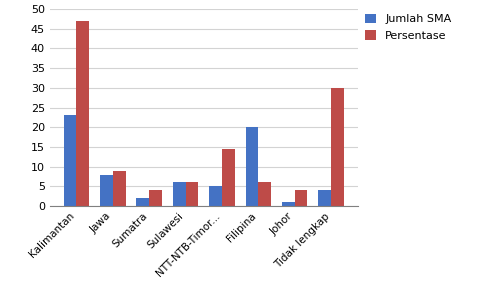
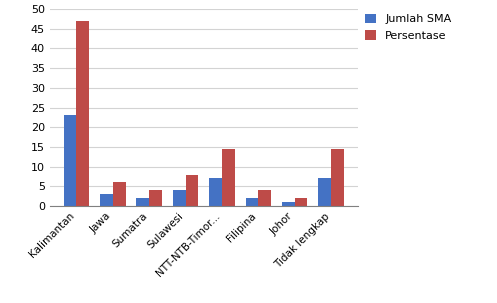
Jumlah SMA/Jawa: 8 -> 3
Persentase/Jawa: 9.0 -> 6.0
Jumlah SMA/Sulawesi: 6 -> 4
Persentase/Sulawesi: 6.0 -> 8.0
Jumlah SMA/NTT-NTB-Timor...: 5 -> 7
Jumlah SMA/Filipina: 20 -> 2
Persentase/Filipina: 6.0 -> 4.0
Persentase/Johor: 4.0 -> 2.0
Jumlah SMA/Tidak lengkap: 4 -> 7
Persentase/Tidak lengkap: 30.0 -> 14.5
